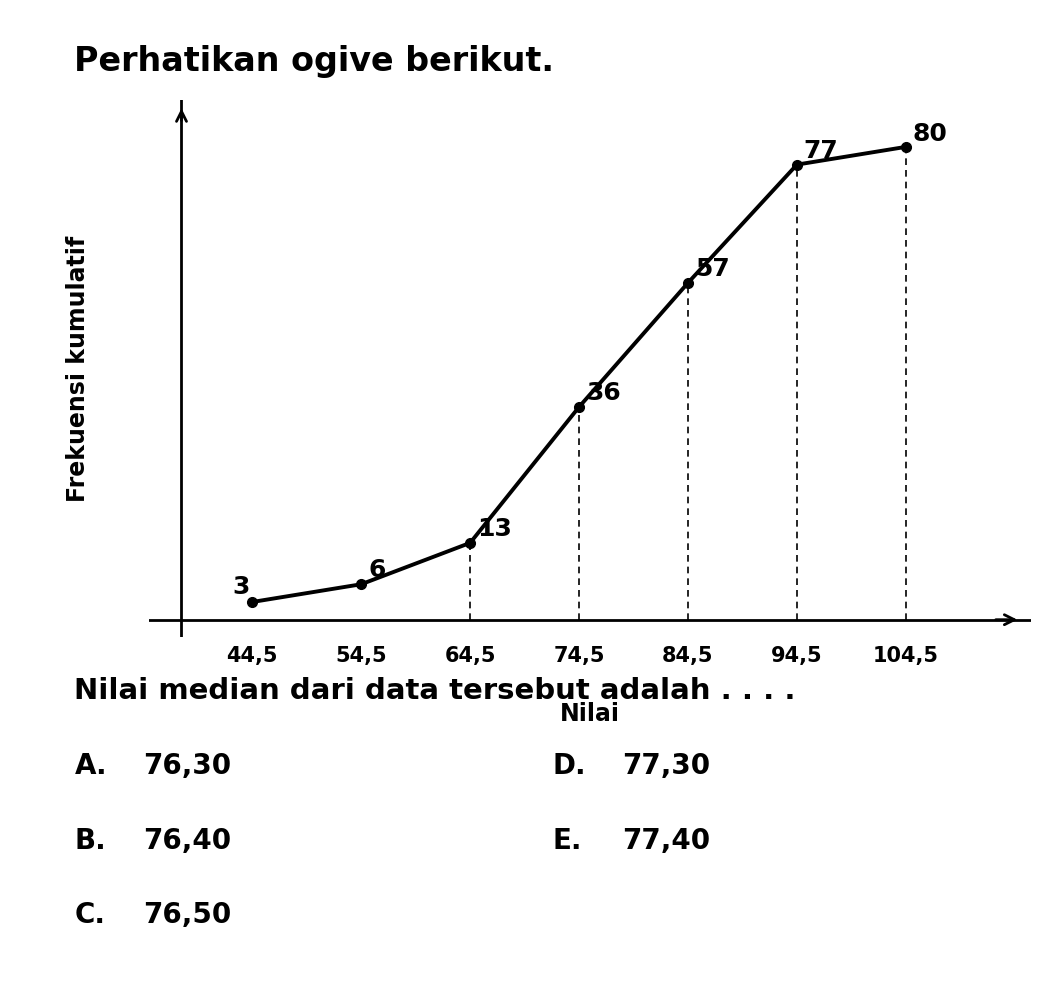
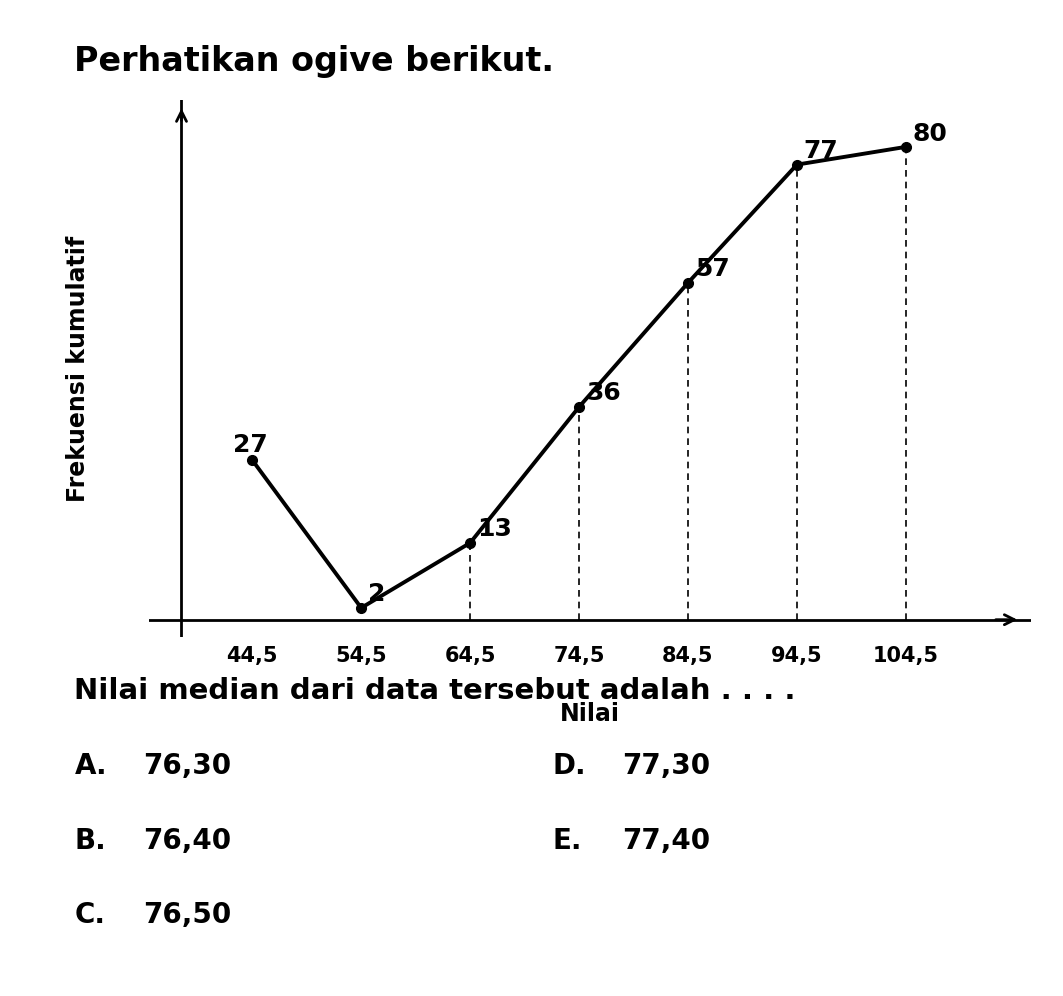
44,5: 3 -> 27
54,5: 6 -> 2
